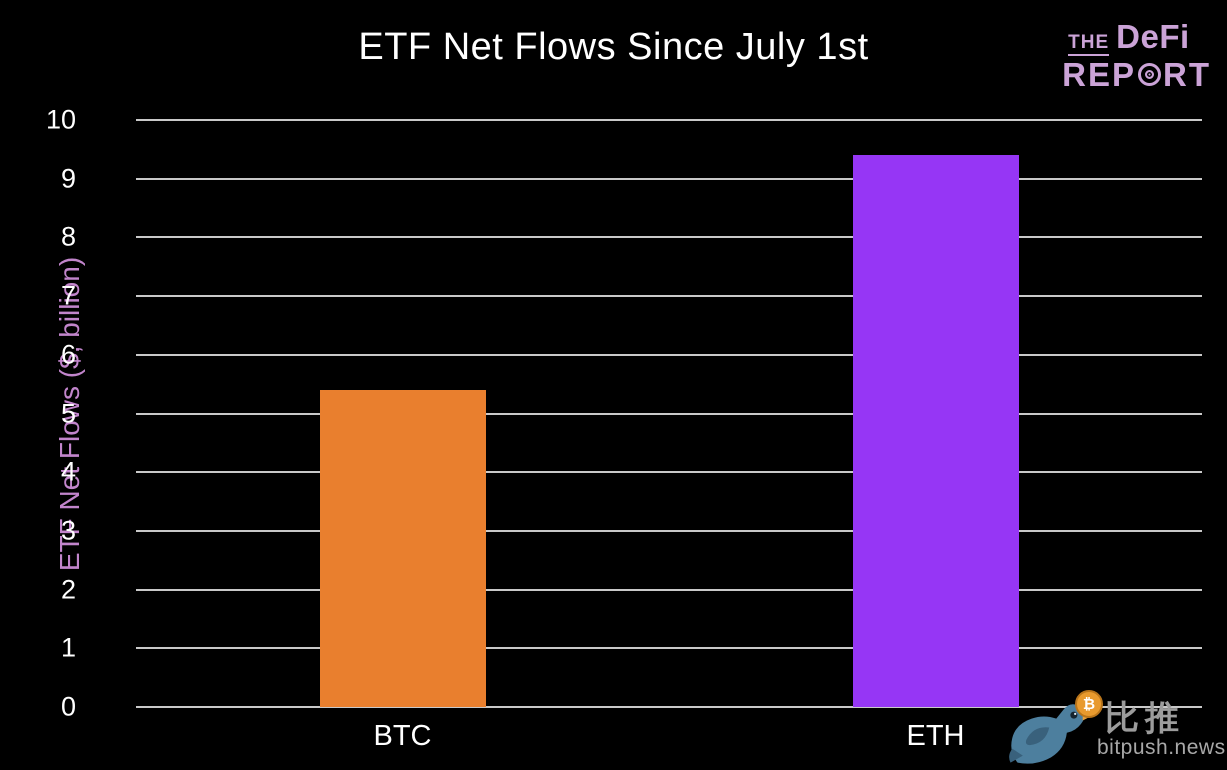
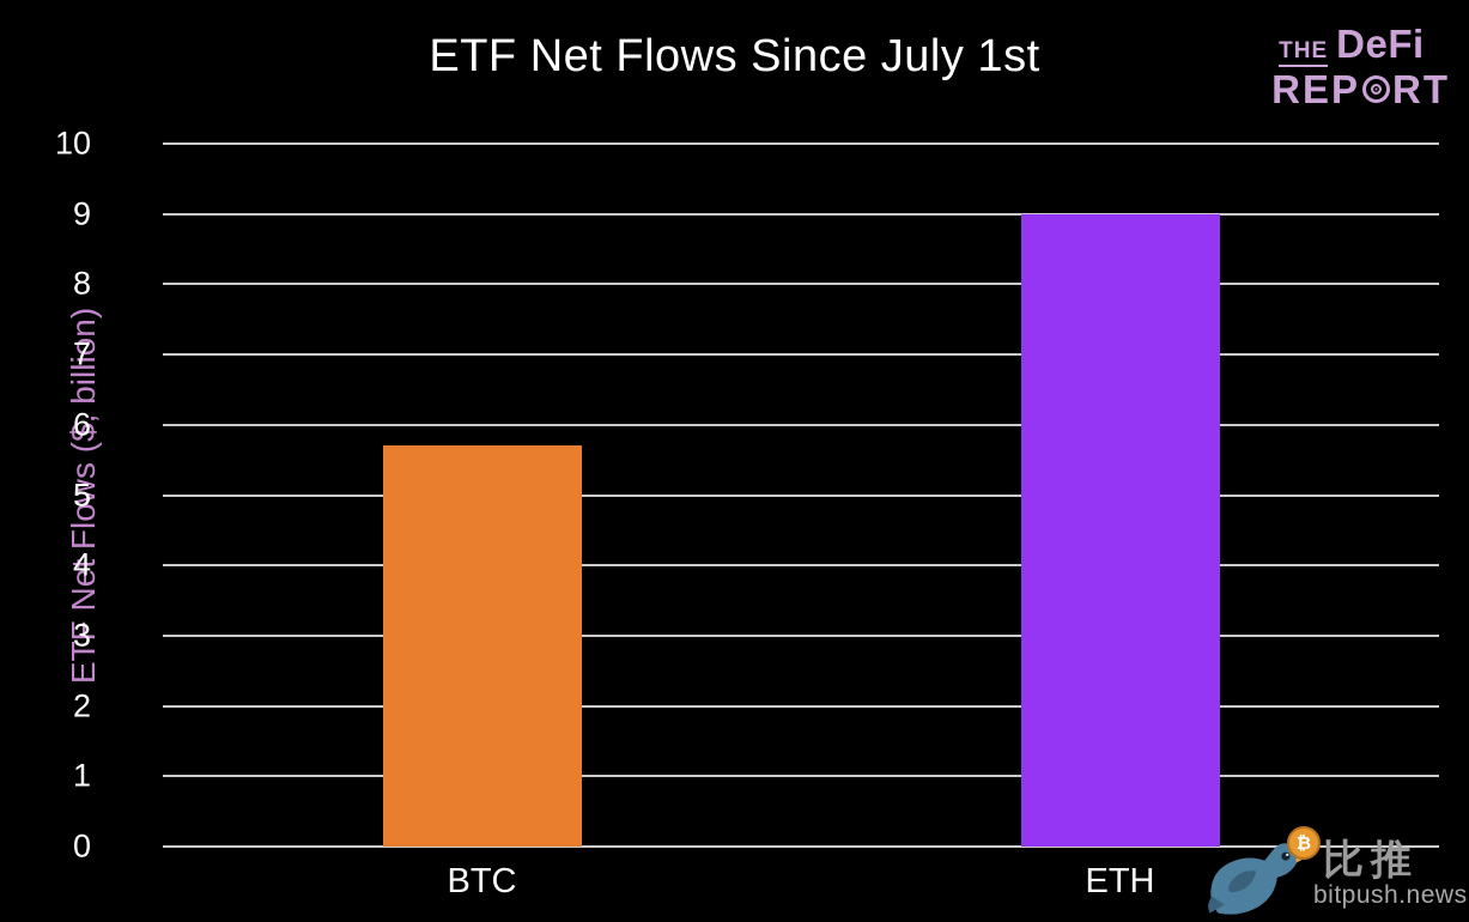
BTC: 5.4 -> 5.7
ETH: 9.4 -> 9.0
